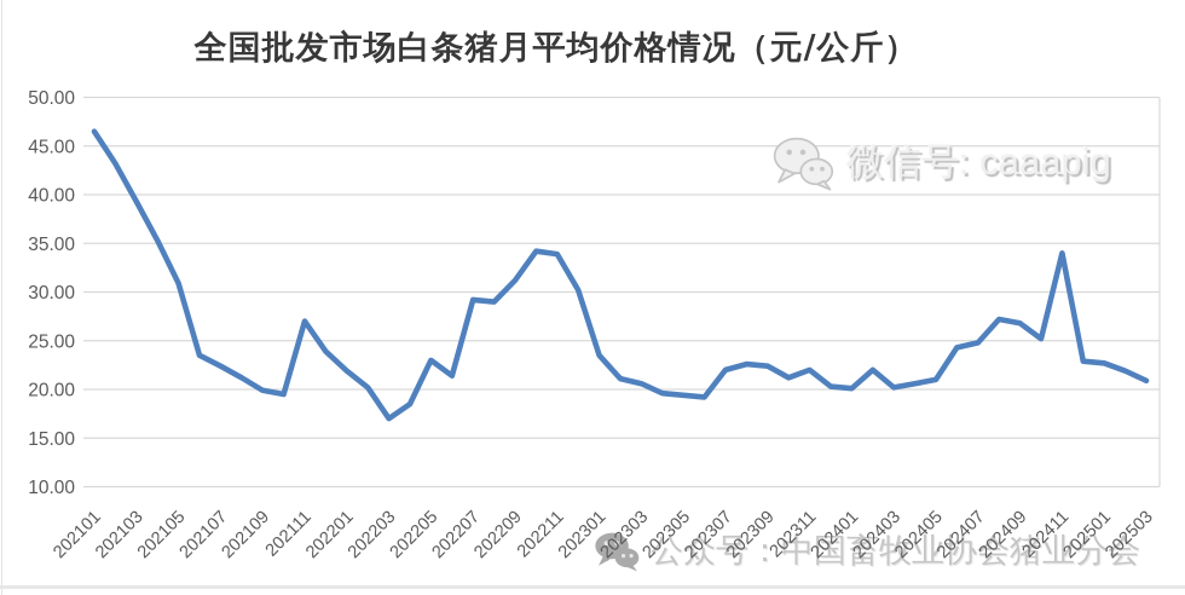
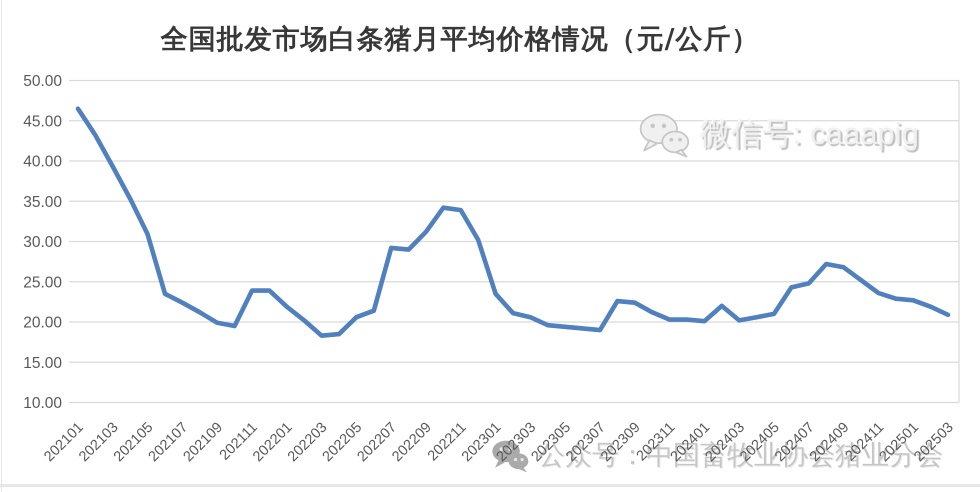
202111: 27 -> 24
202203: 17 -> 18
202205: 23 -> 21
202307: 22 -> 19
202311: 22 -> 20
202411: 34 -> 24
